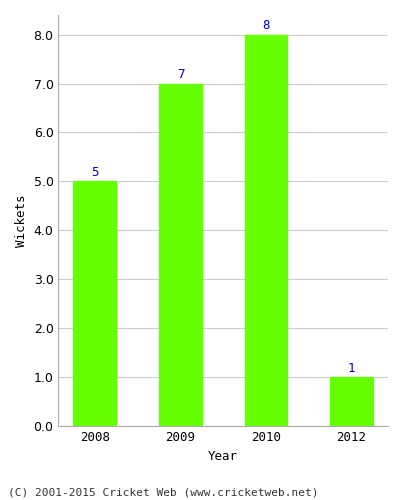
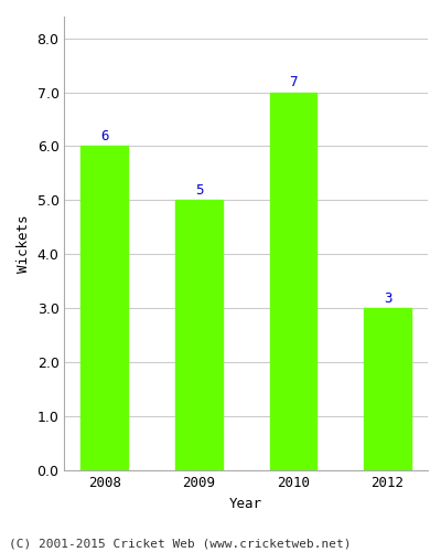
2008: 5 -> 6
2009: 7 -> 5
2010: 8 -> 7
2012: 1 -> 3
